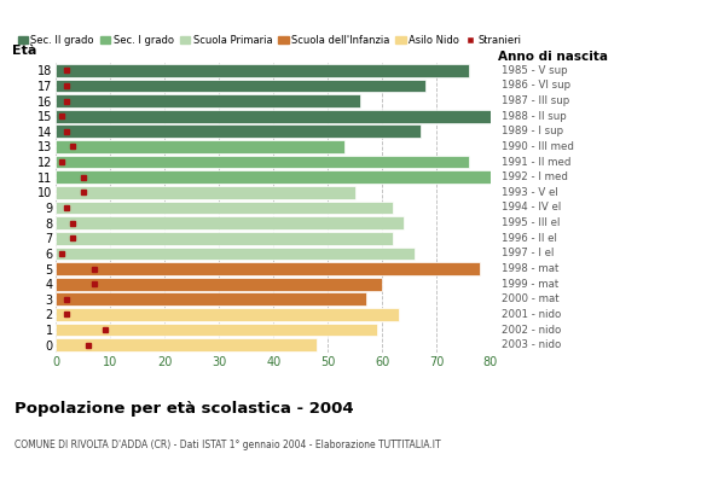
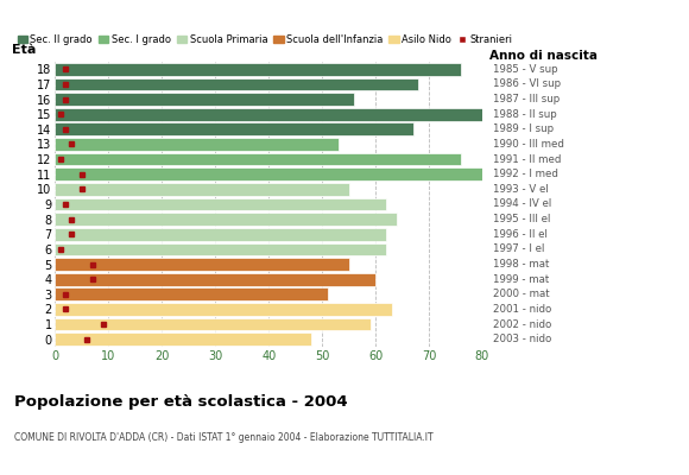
6: 66 -> 62
5: 78 -> 55
3: 57 -> 51
